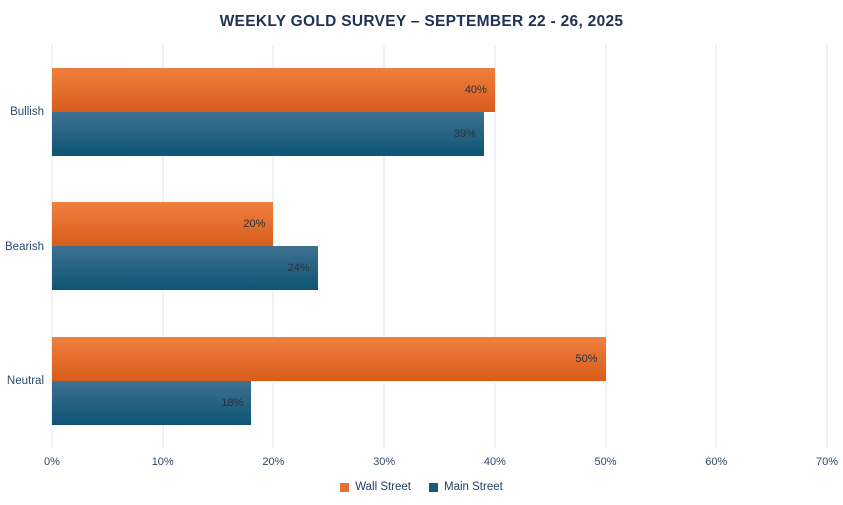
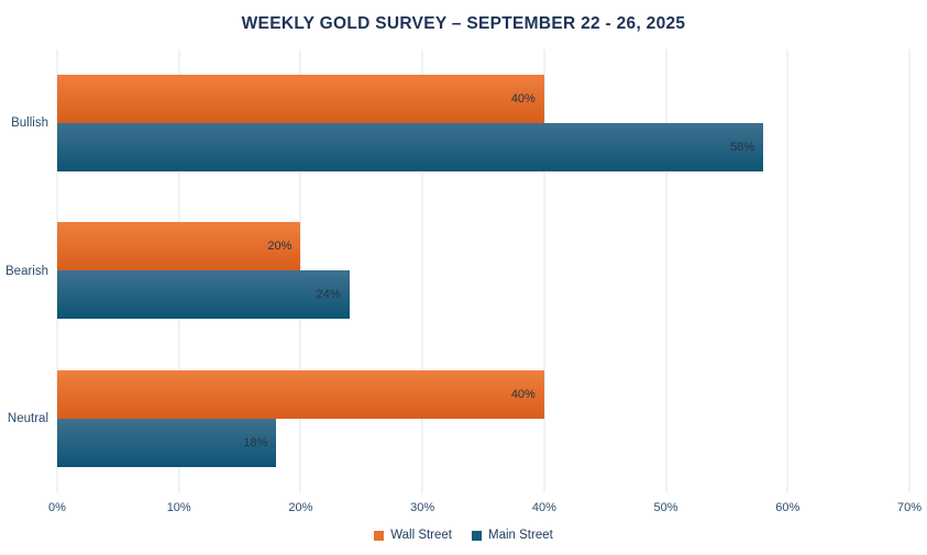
Main Street/Bullish: 39% -> 58%
Wall Street/Neutral: 50% -> 40%
